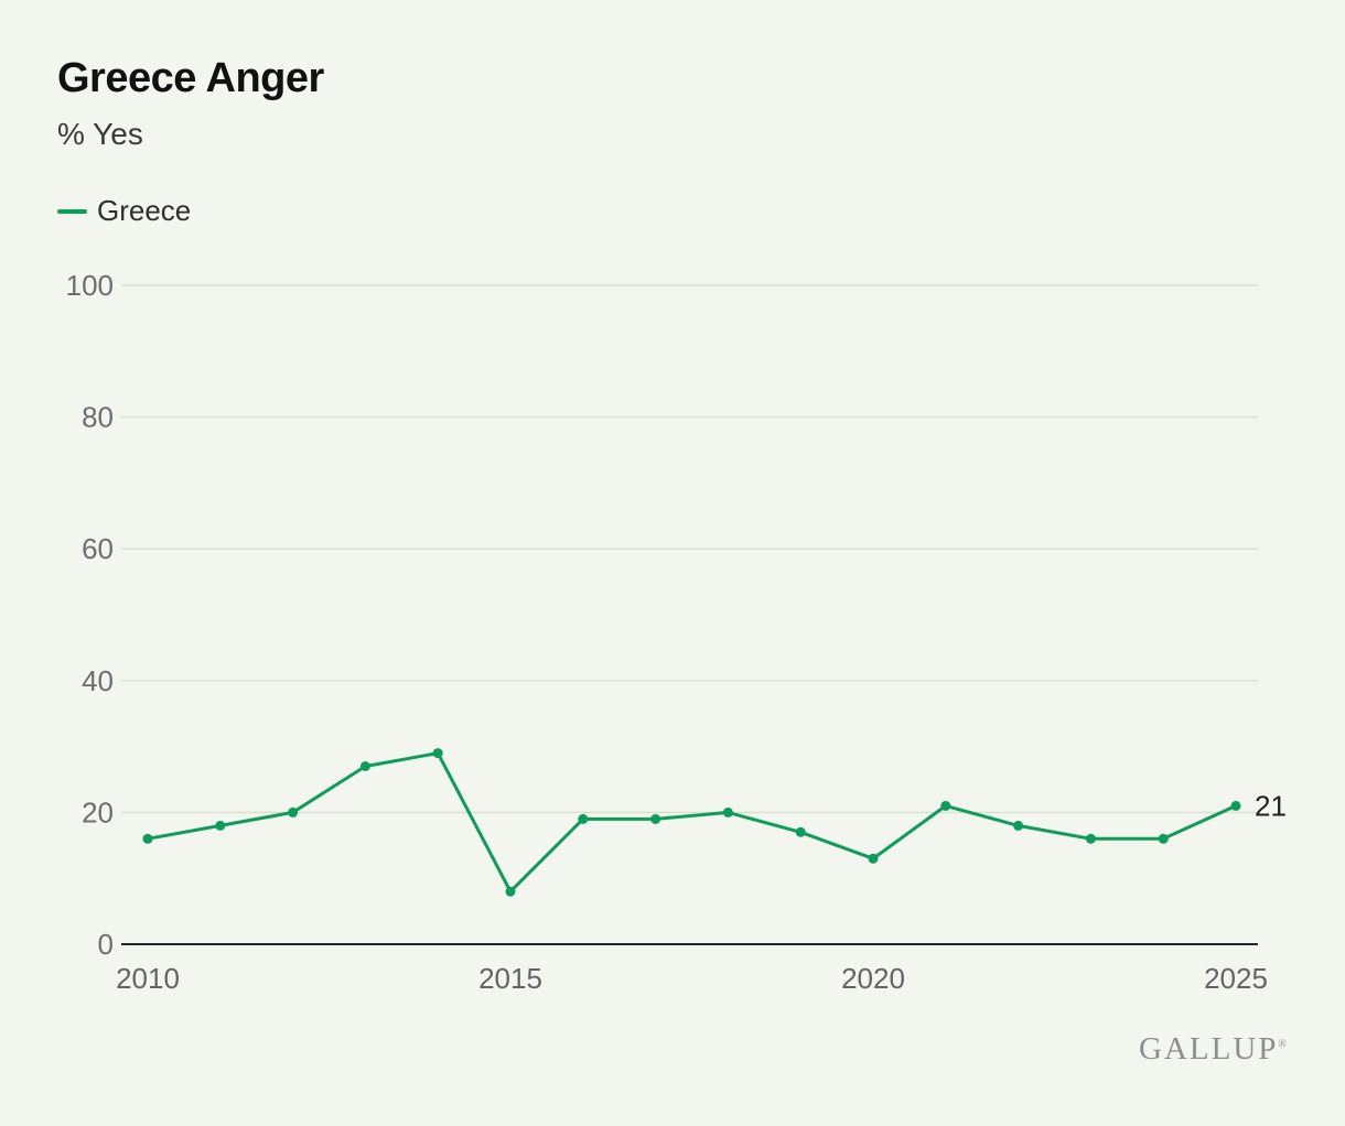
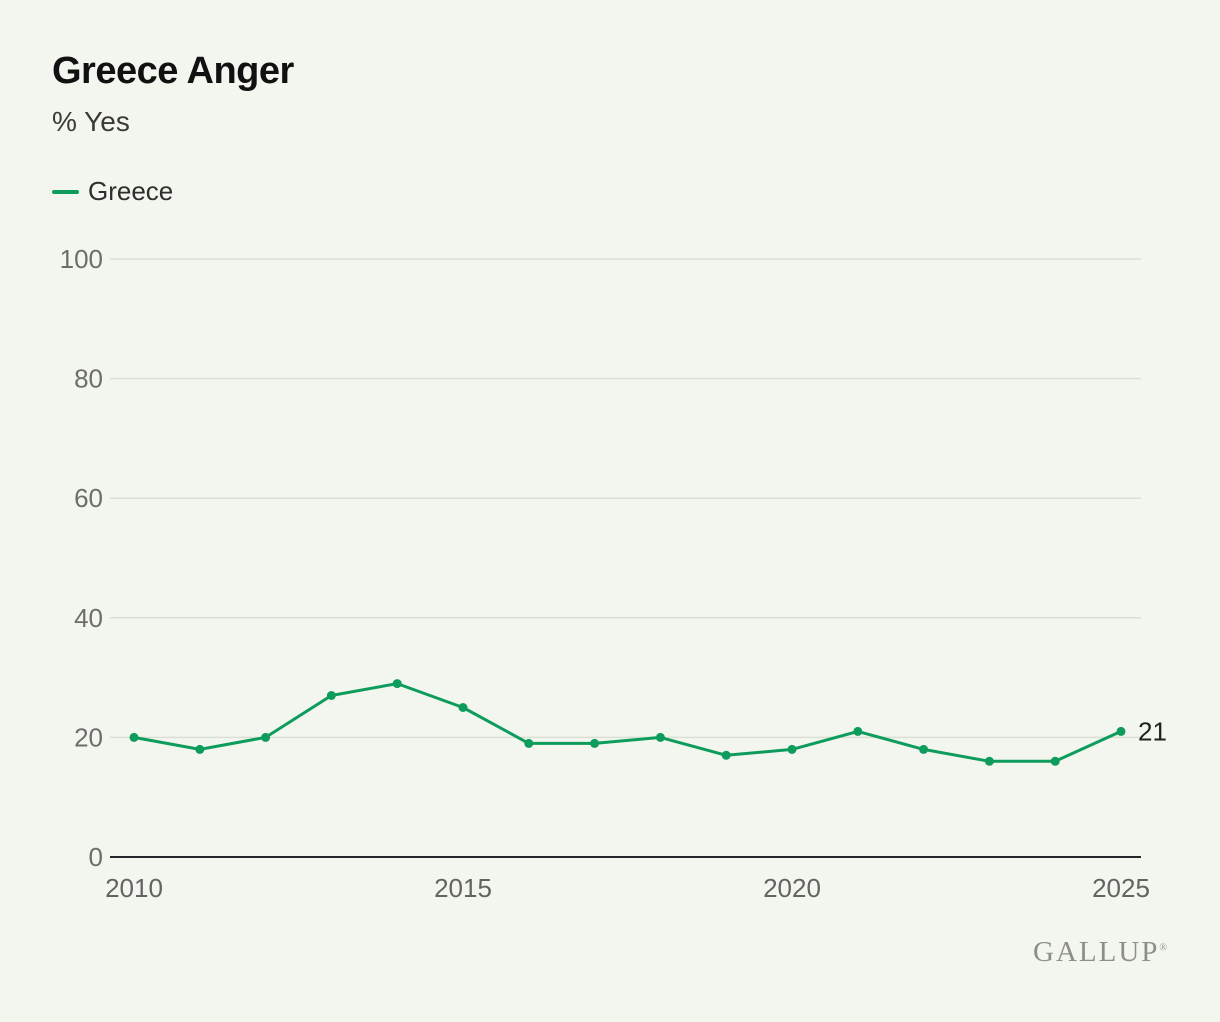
2010: 16 -> 20
2015: 8 -> 25
2020: 13 -> 18
